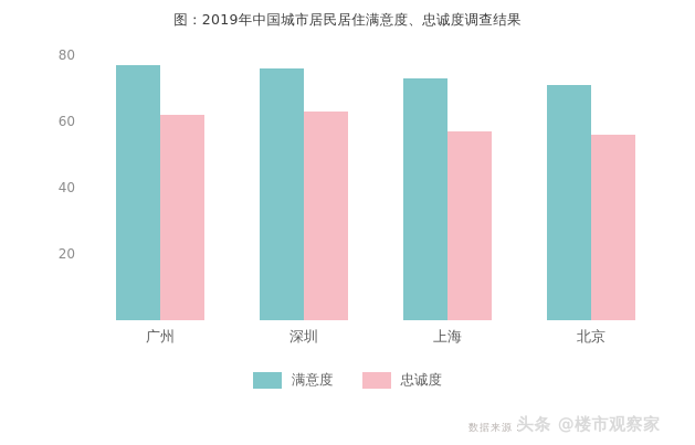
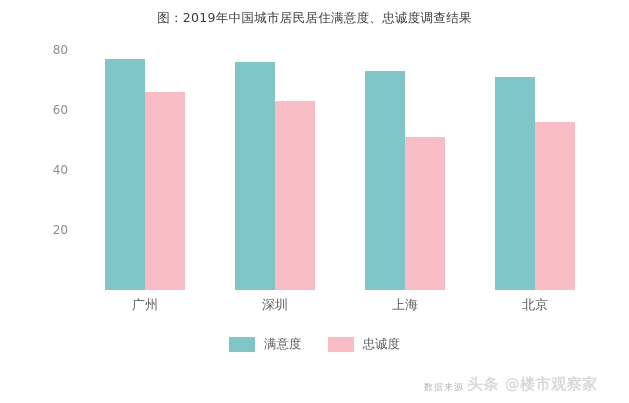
忠诚度/广州: 62 -> 66
忠诚度/上海: 57 -> 51
